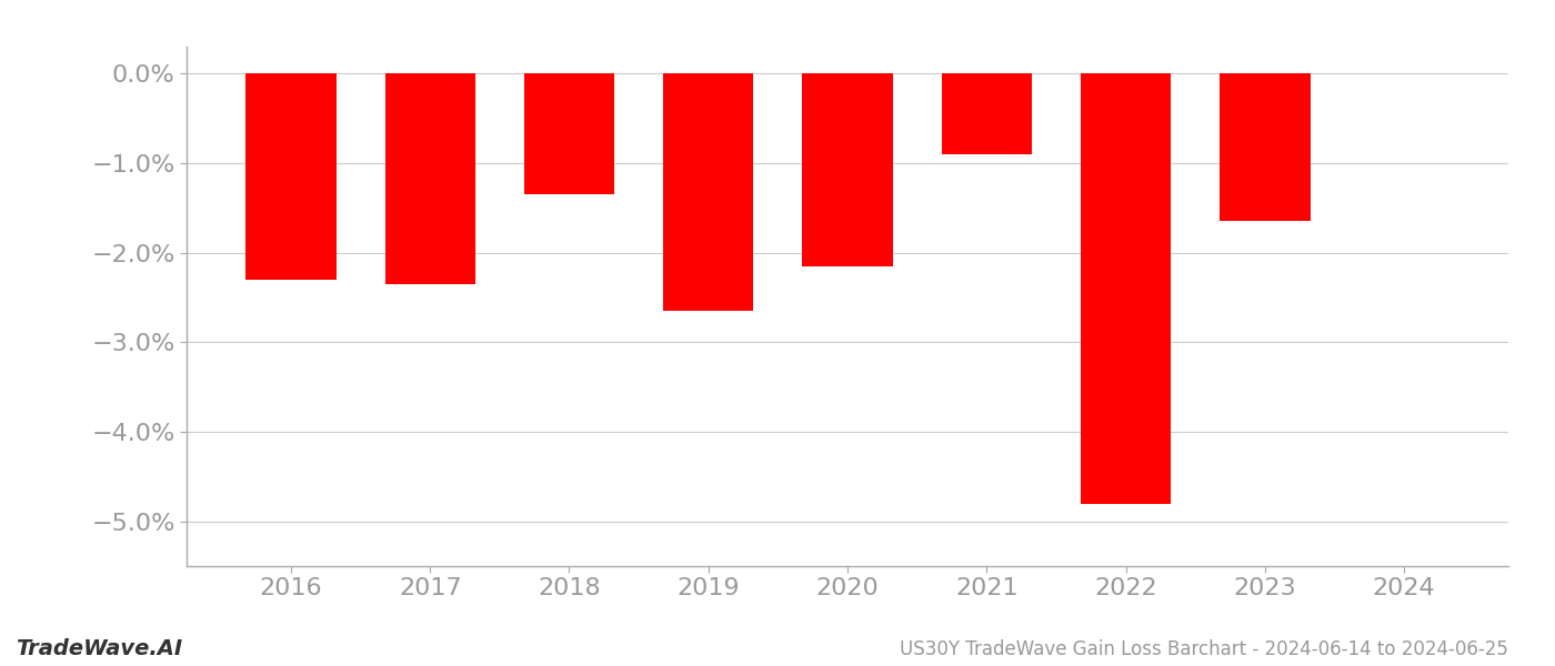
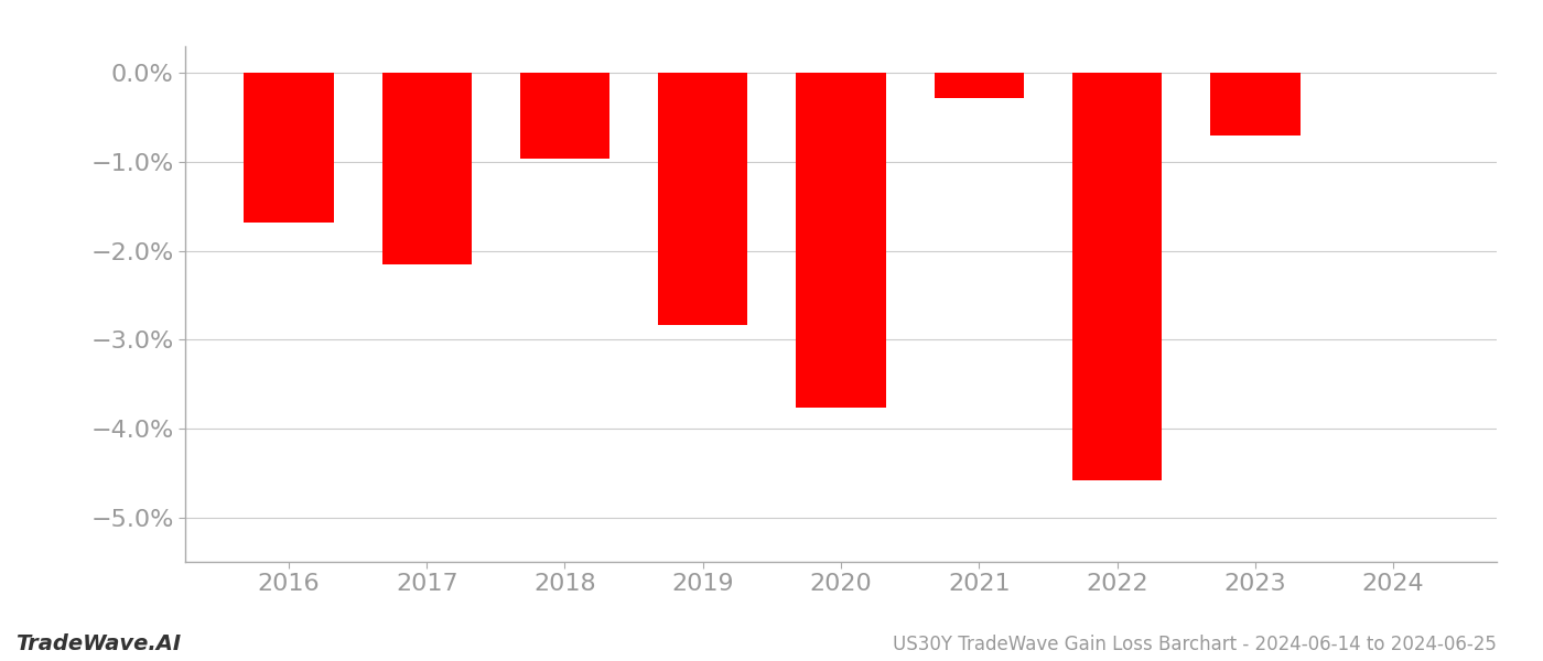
2016: -2.30% -> -1.68%
2017: -2.35% -> -2.16%
2018: -1.35% -> -0.96%
2019: -2.65% -> -2.84%
2020: -2.15% -> -3.76%
2021: -0.90% -> -0.28%
2022: -4.80% -> -4.58%
2023: -1.65% -> -0.70%
